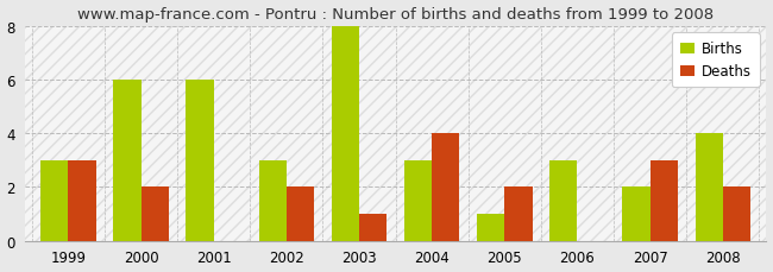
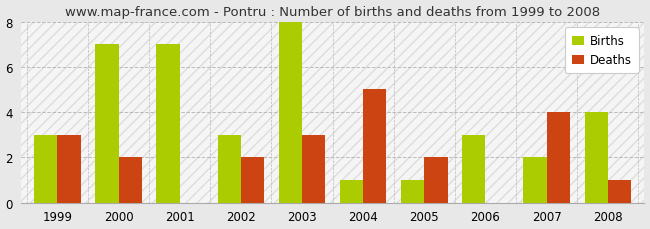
Births/2000: 6 -> 7
Births/2001: 6 -> 7
Deaths/2003: 1 -> 3
Births/2004: 3 -> 1
Deaths/2004: 4 -> 5
Deaths/2007: 3 -> 4
Deaths/2008: 2 -> 1
